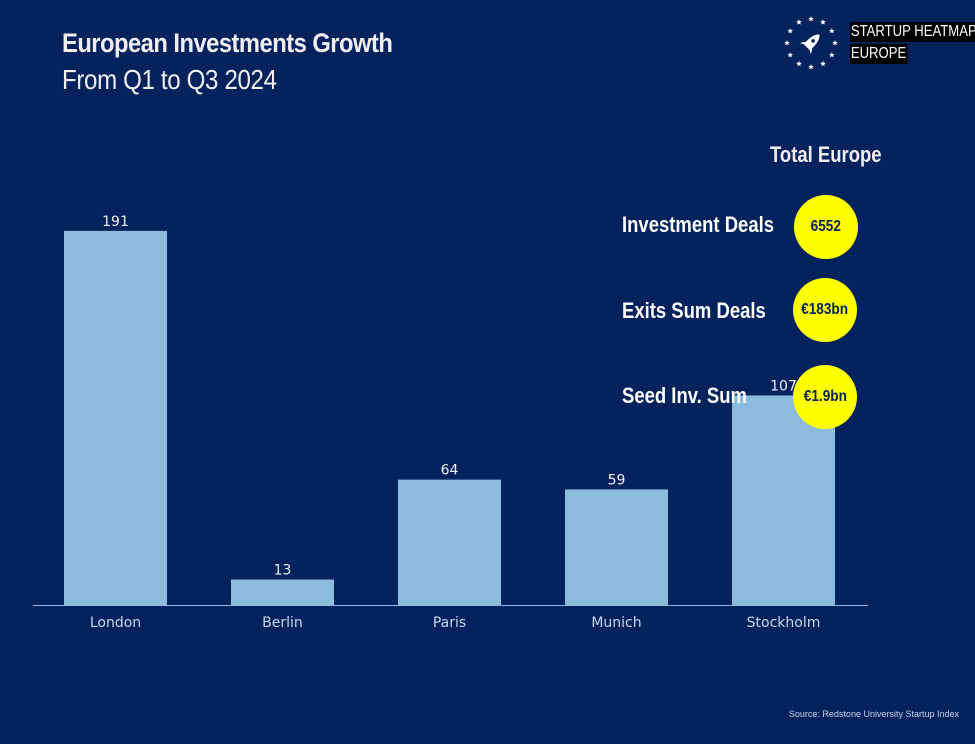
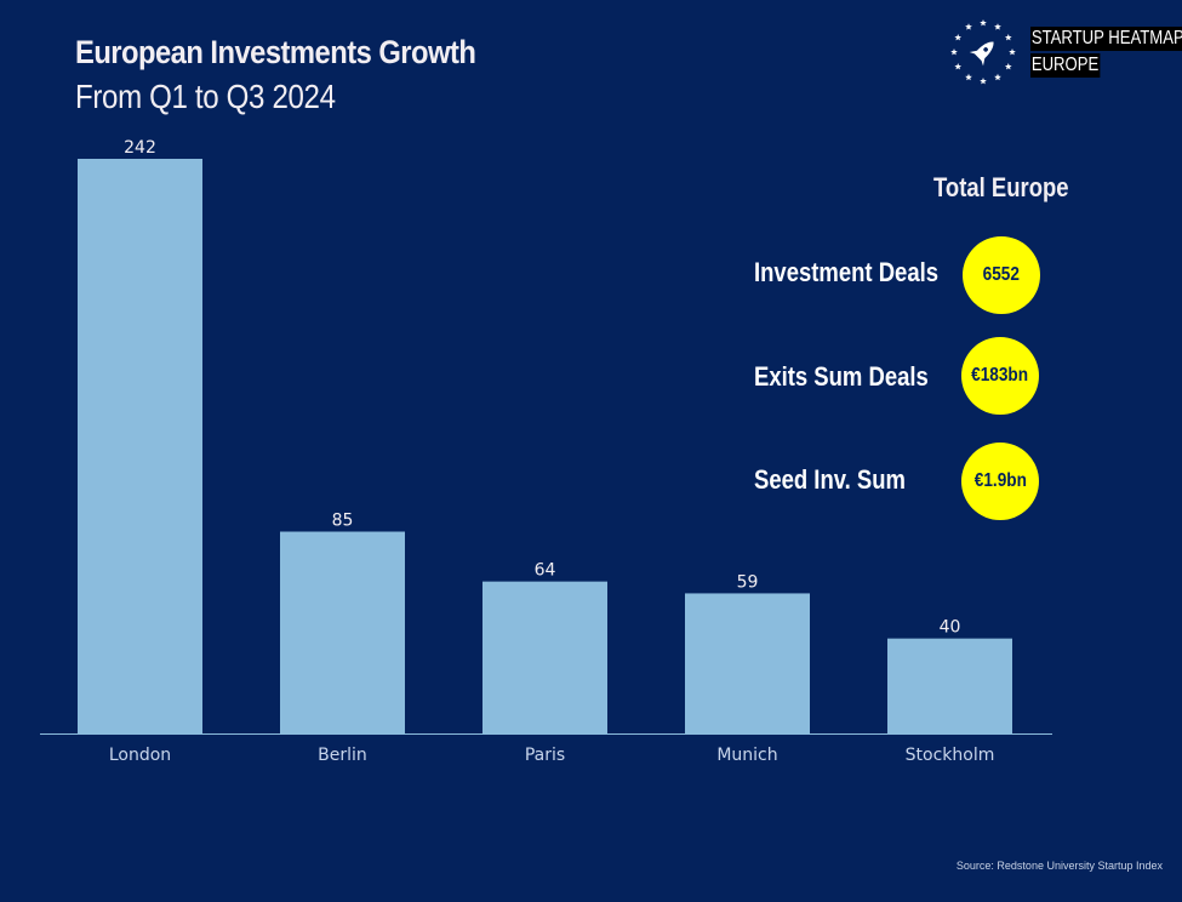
London: 191 -> 242
Berlin: 13 -> 85
Stockholm: 107 -> 40
